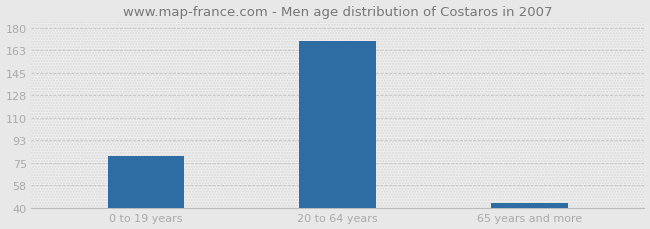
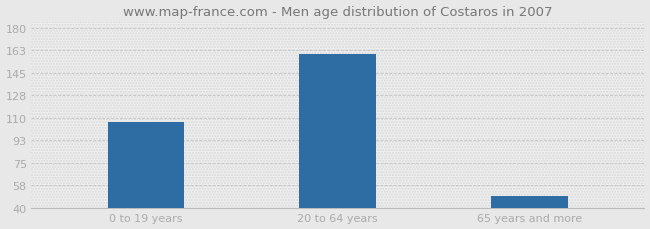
0 to 19 years: 80 -> 107
20 to 64 years: 170 -> 160
65 years and more: 44 -> 49
